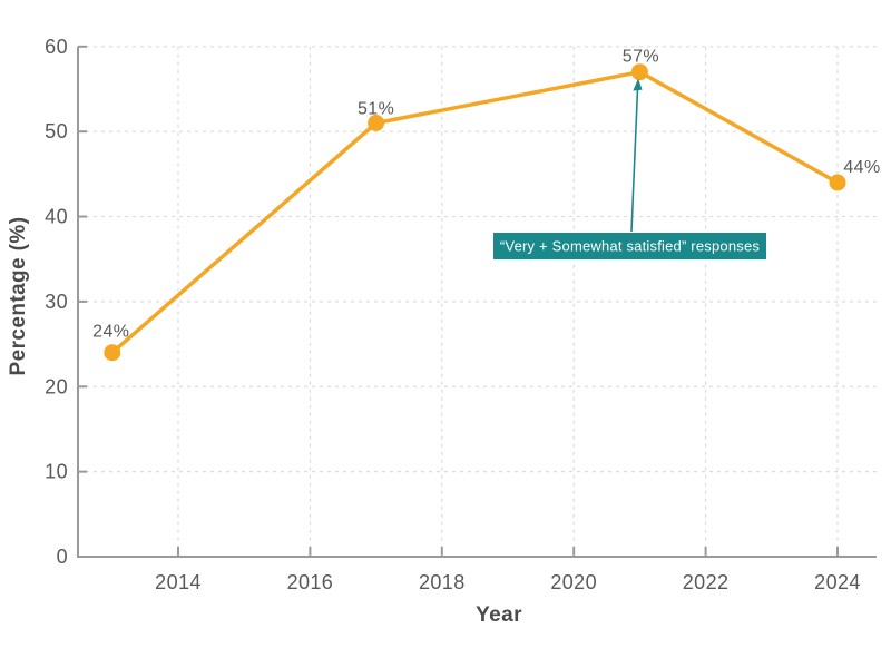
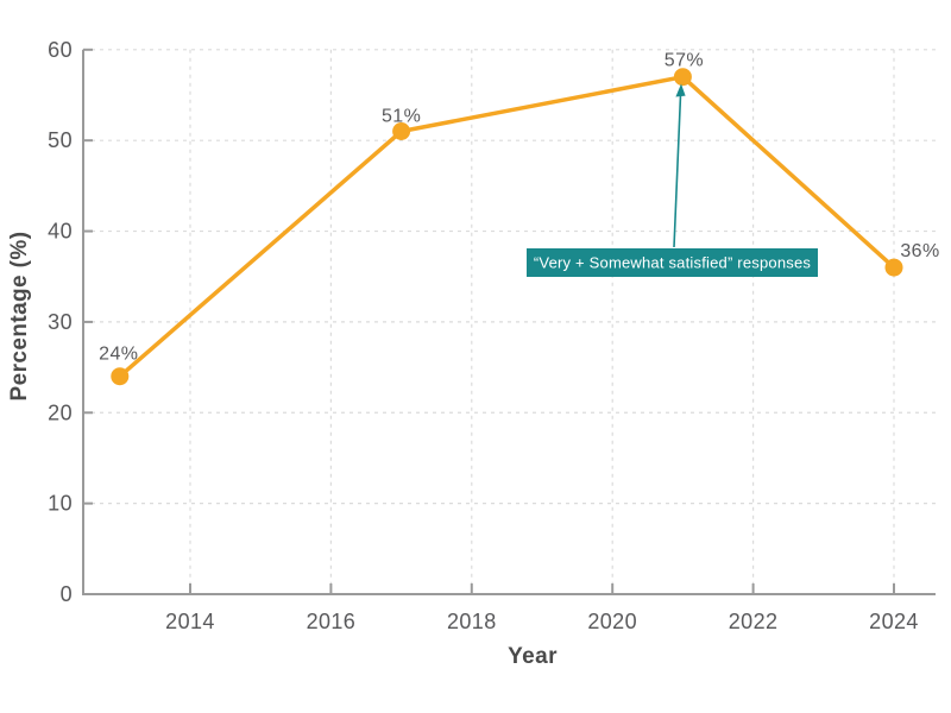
2024: 44% -> 36%
